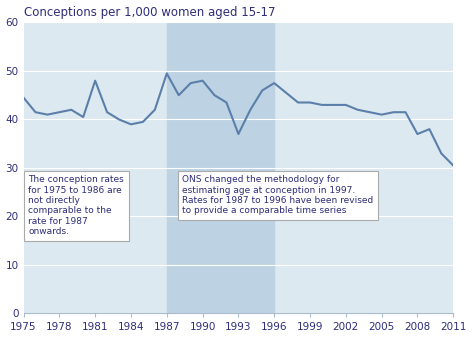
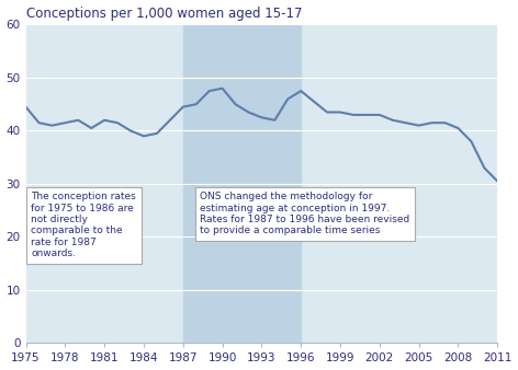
1981: 48.0 -> 42.0
1987: 49.5 -> 44.5
1993: 37.0 -> 42.5
2008: 37.0 -> 40.5
